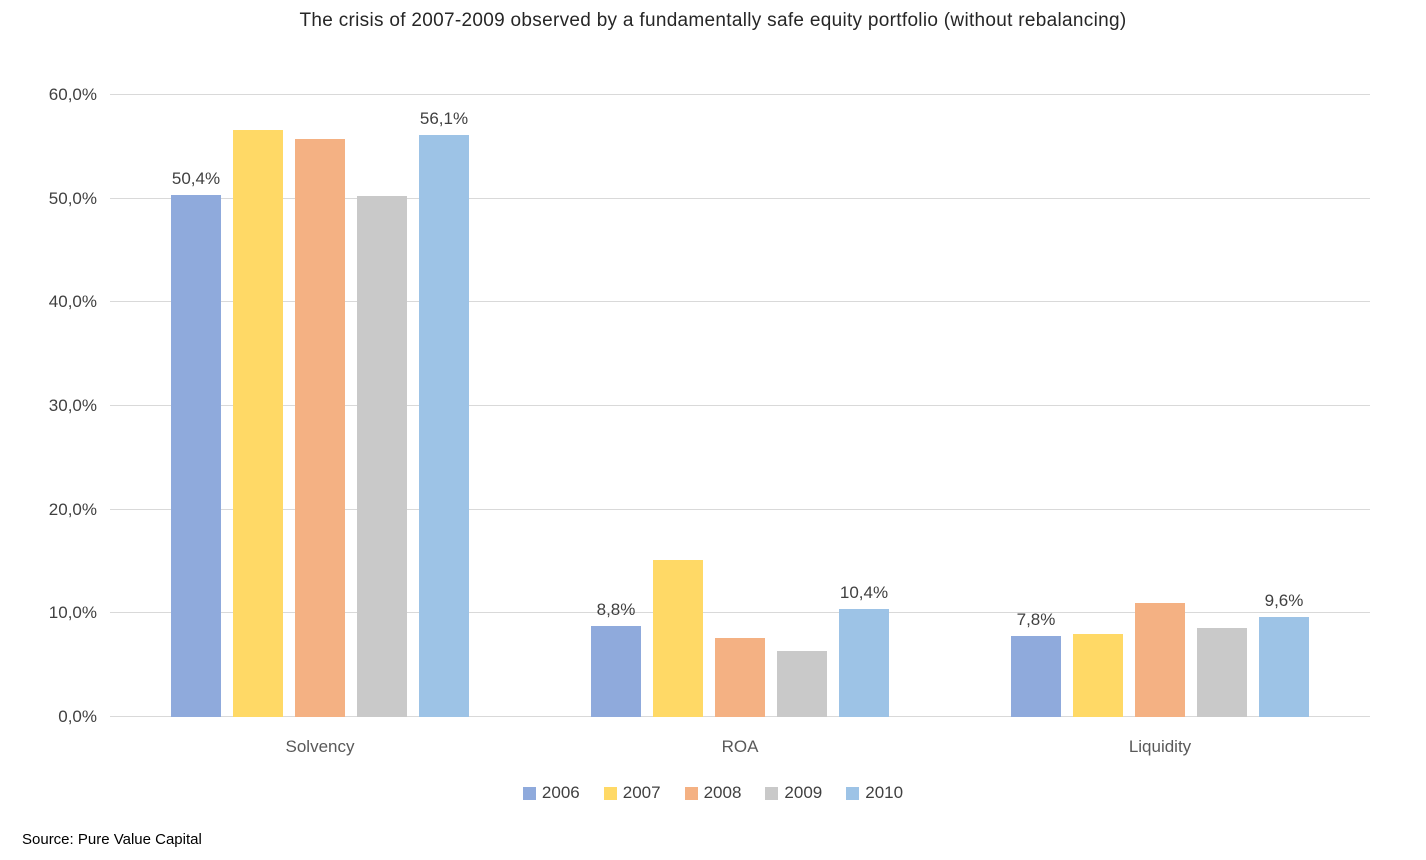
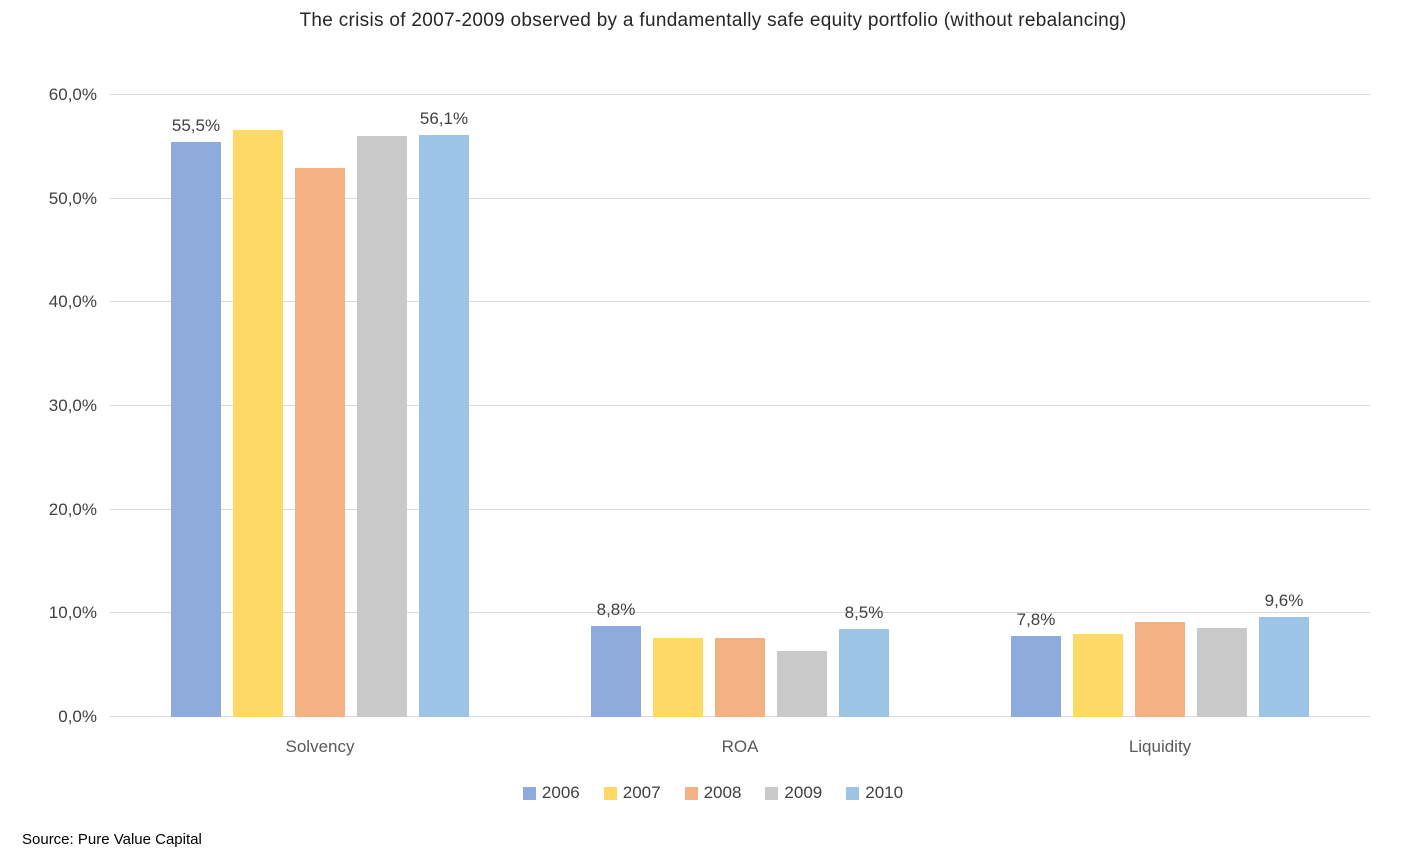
2006/Solvency: 50,4% -> 55,5%
2008/Solvency: 55,8% -> 53,0%
2009/Solvency: 50,3% -> 56,0%
2007/ROA: 15,1% -> 7,6%
2010/ROA: 10,4% -> 8,5%
2008/Liquidity: 11,0% -> 9,2%
